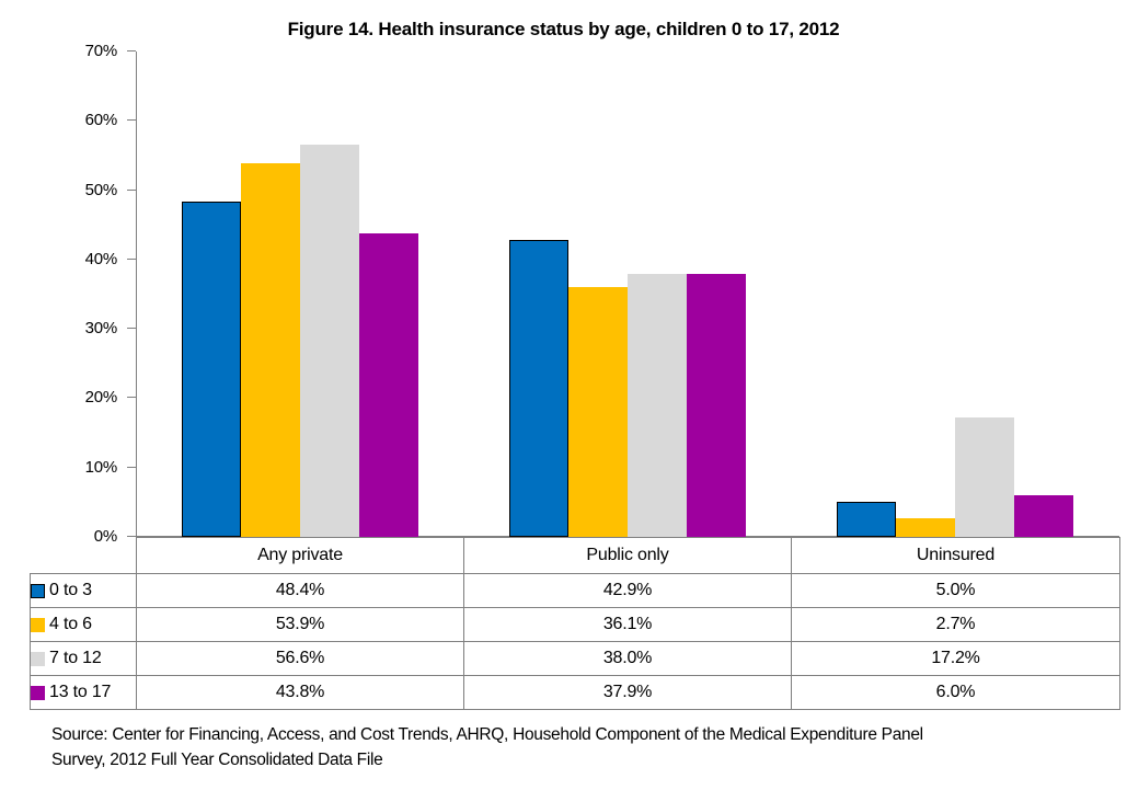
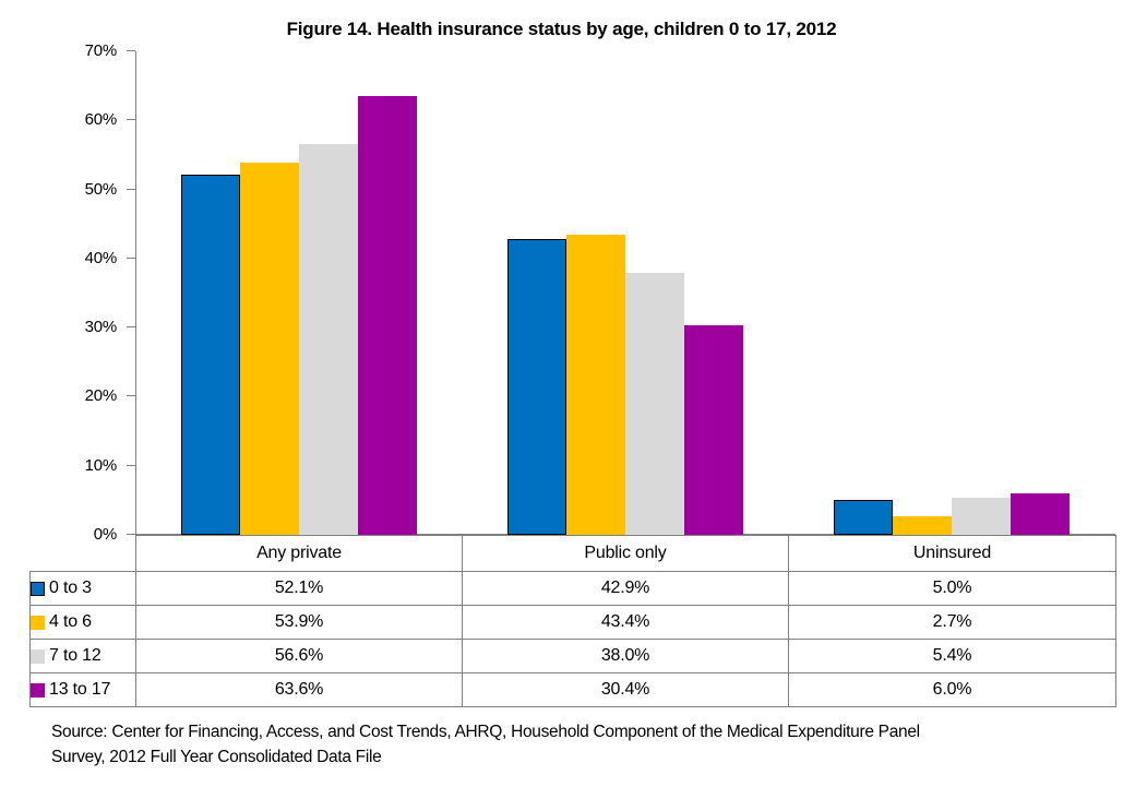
0 to 3/Any private: 48.4% -> 52.1%
13 to 17/Any private: 43.8% -> 63.6%
4 to 6/Public only: 36.1% -> 43.4%
13 to 17/Public only: 37.9% -> 30.4%
7 to 12/Uninsured: 17.2% -> 5.4%
